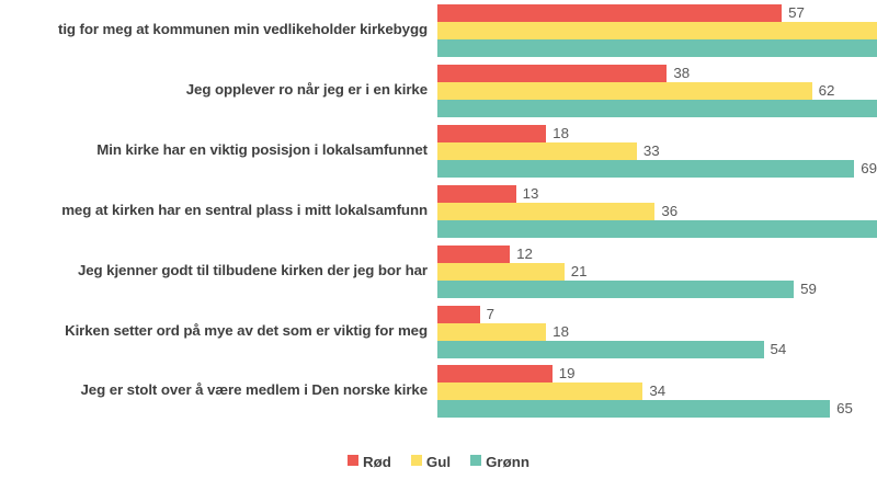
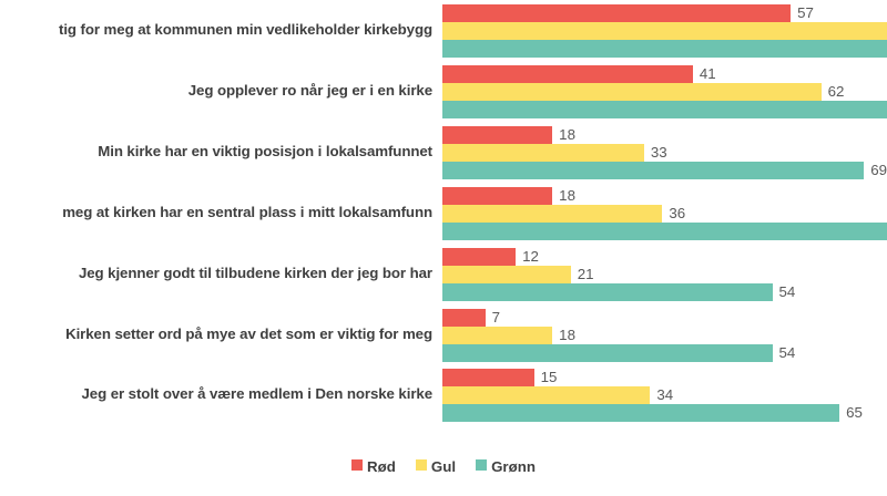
Rød/Jeg opplever ro når jeg er i en kirke: 38 -> 41
Rød/meg at kirken har en sentral plass i mitt lokalsamfunn: 13 -> 18
Grønn/Jeg kjenner godt til tilbudene kirken der jeg bor har: 59 -> 54
Rød/Jeg er stolt over å være medlem i Den norske kirke: 19 -> 15
